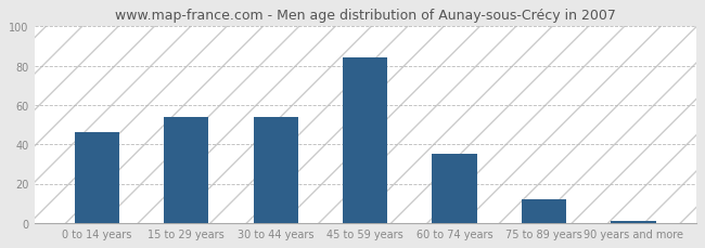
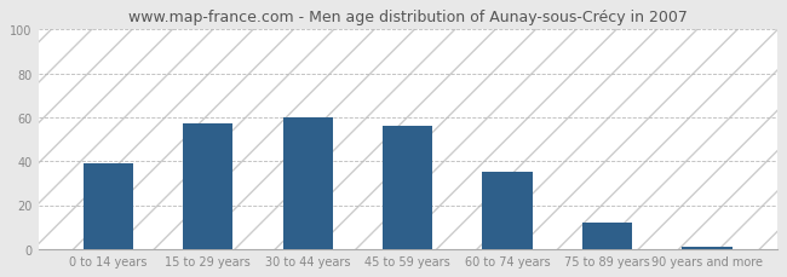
0 to 14 years: 46 -> 39
15 to 29 years: 54 -> 57
30 to 44 years: 54 -> 60
45 to 59 years: 84 -> 56
